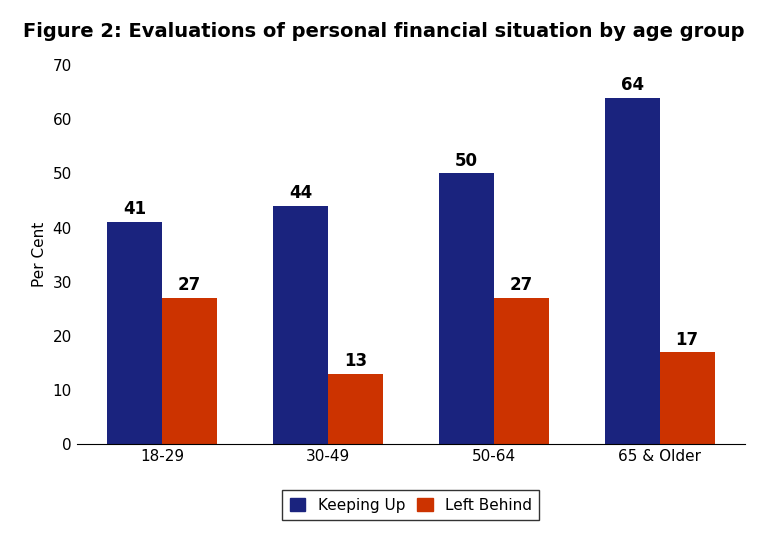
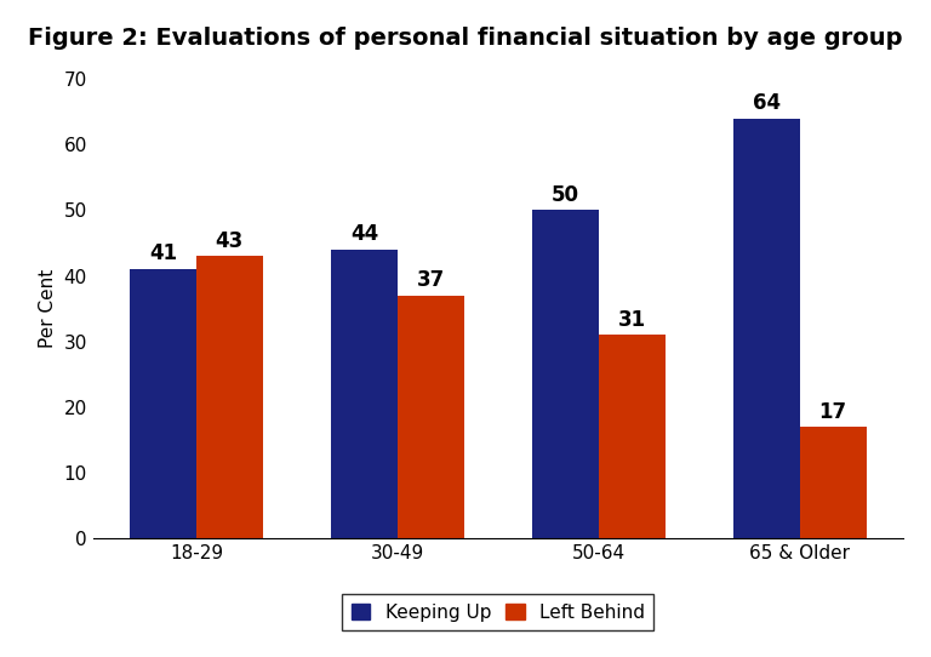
Left Behind/18-29: 27 -> 43
Left Behind/30-49: 13 -> 37
Left Behind/50-64: 27 -> 31
